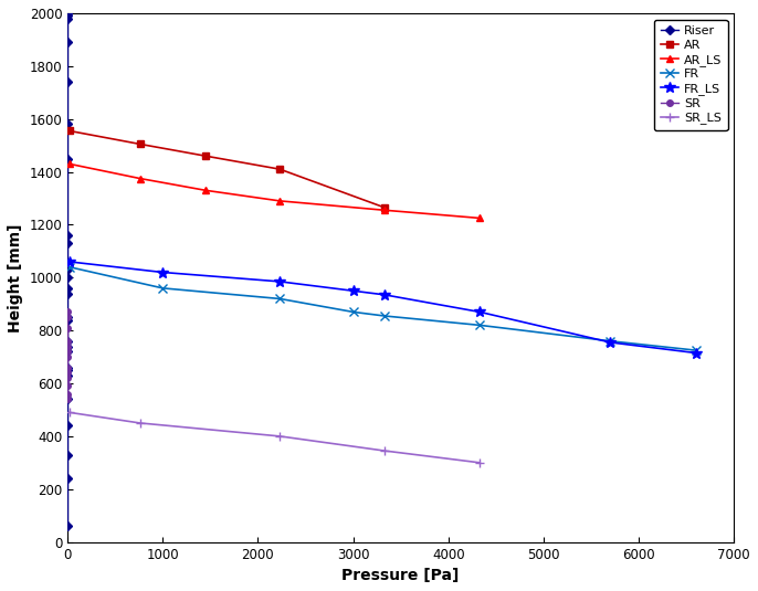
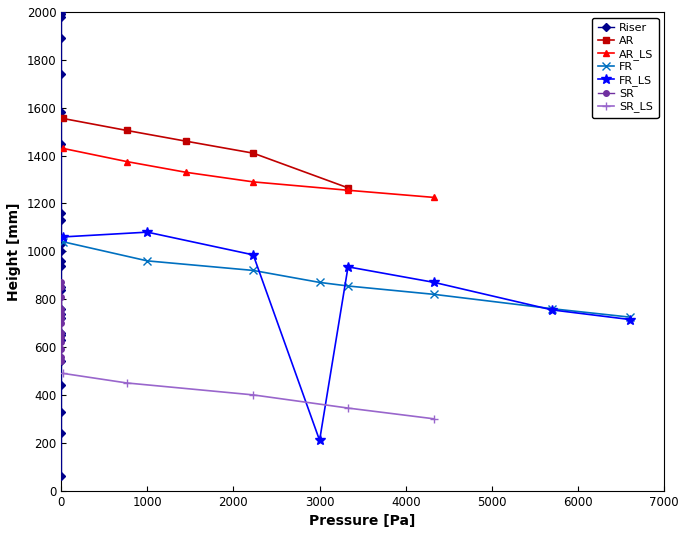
FR_LS/1000: 1020 -> 1080
FR_LS/3000: 950 -> 210
